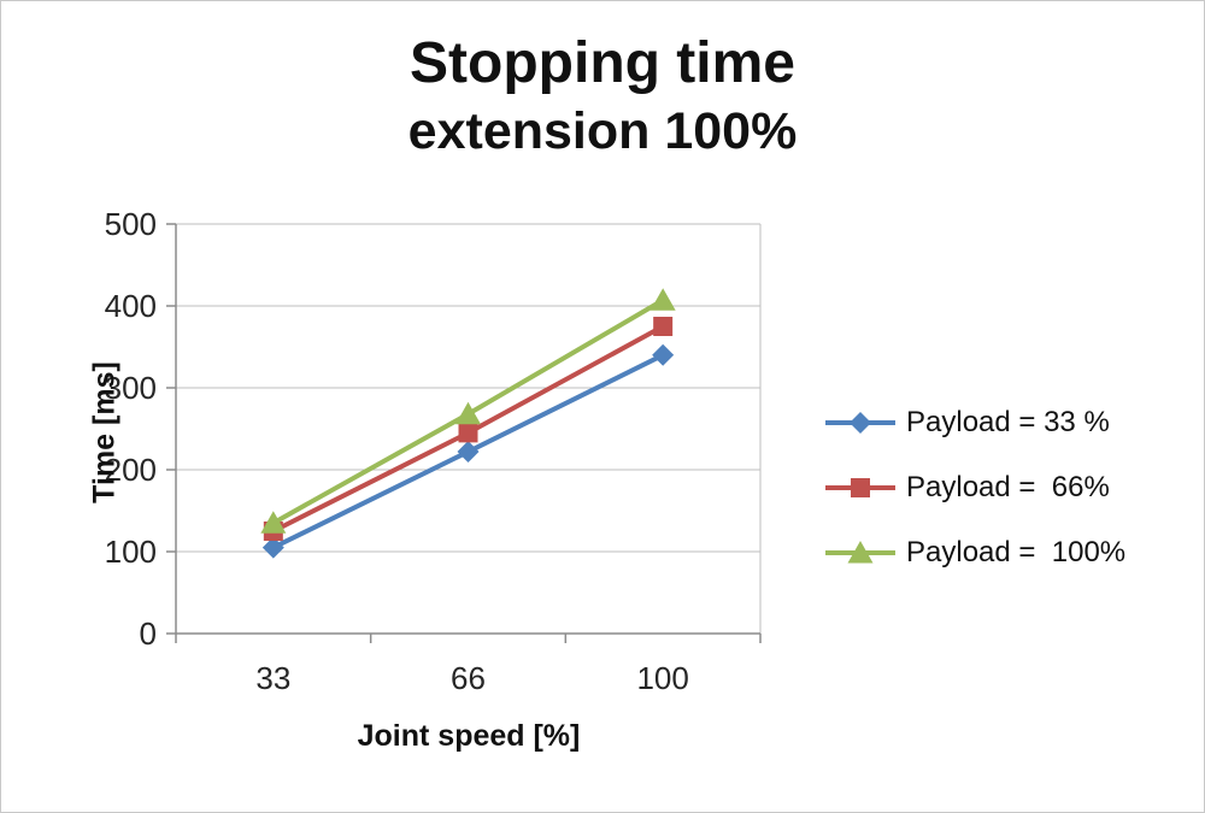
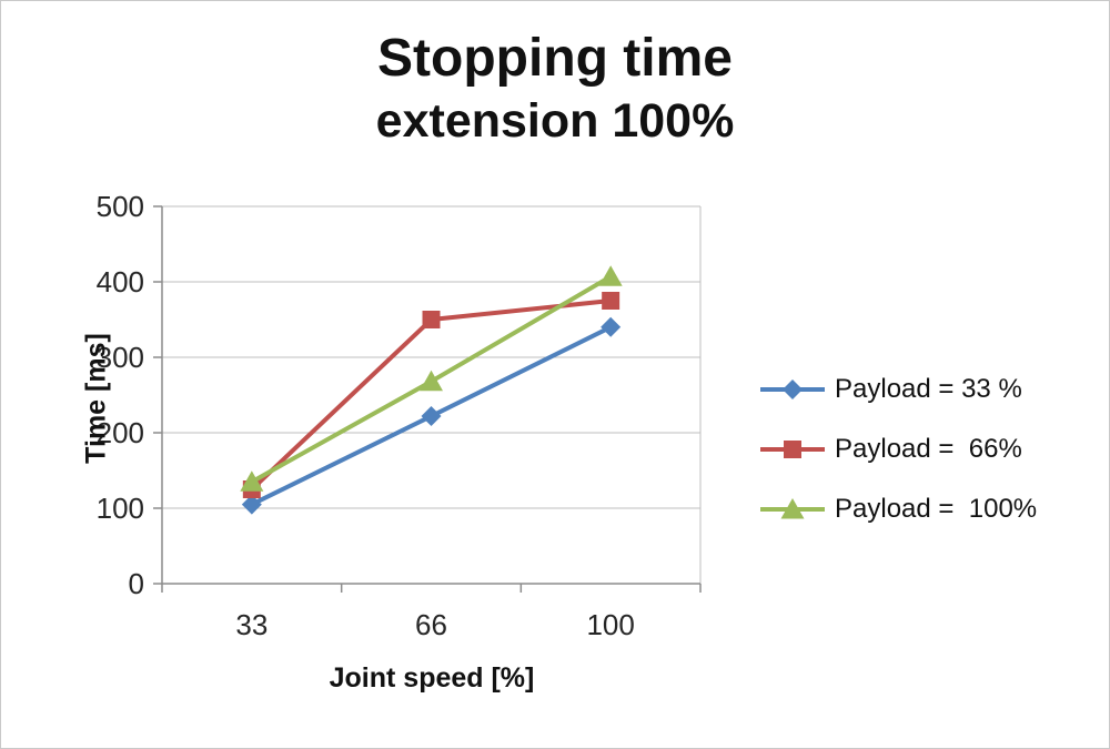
Payload = 66%/66: 240 -> 350
